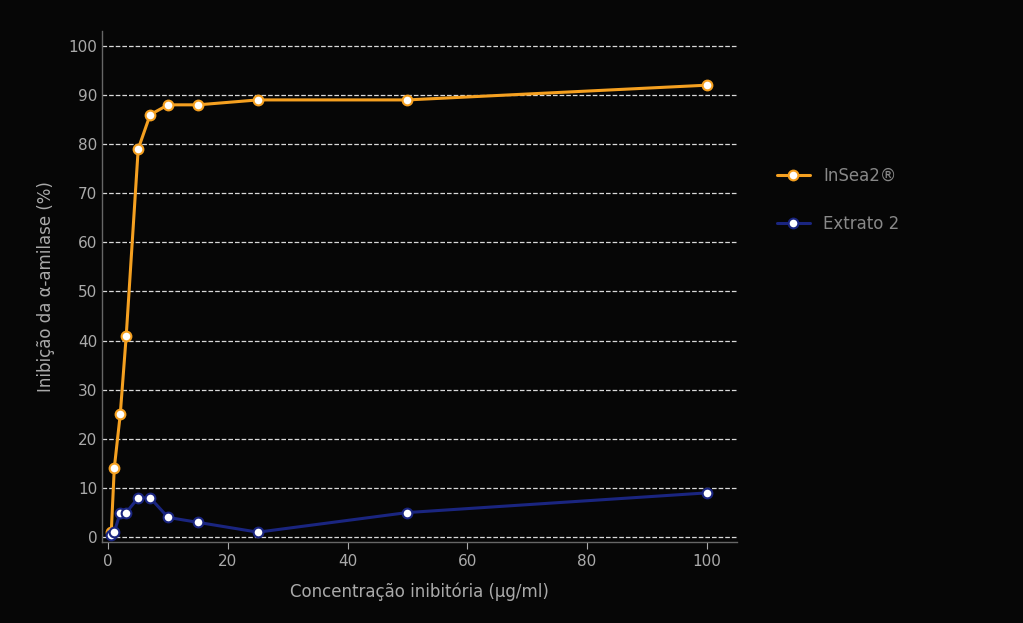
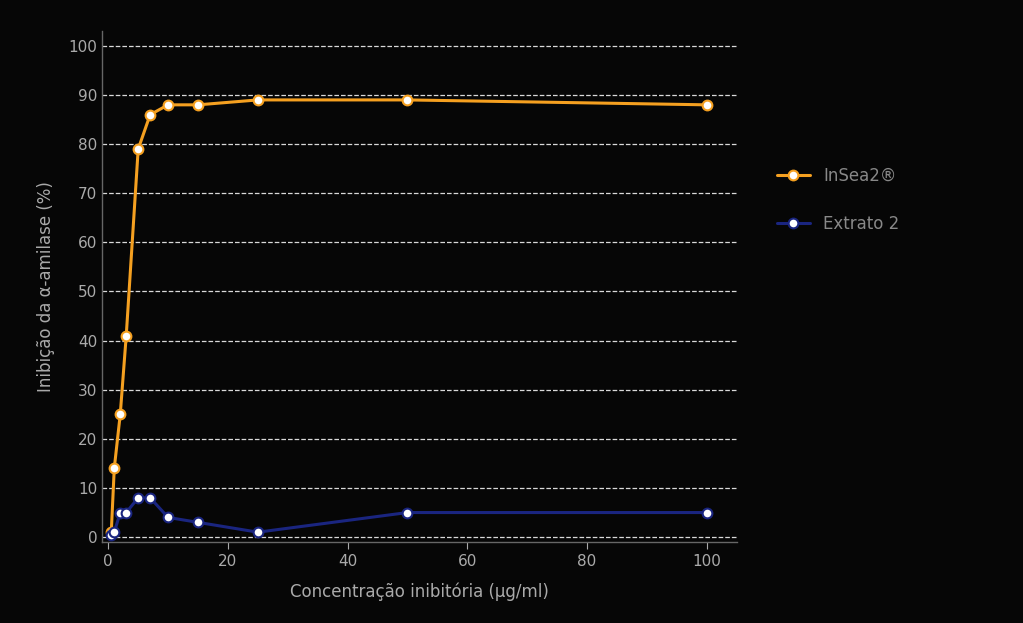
InSea2®/100: 92 -> 88
Extrato 2/100: 9.0 -> 5.0
